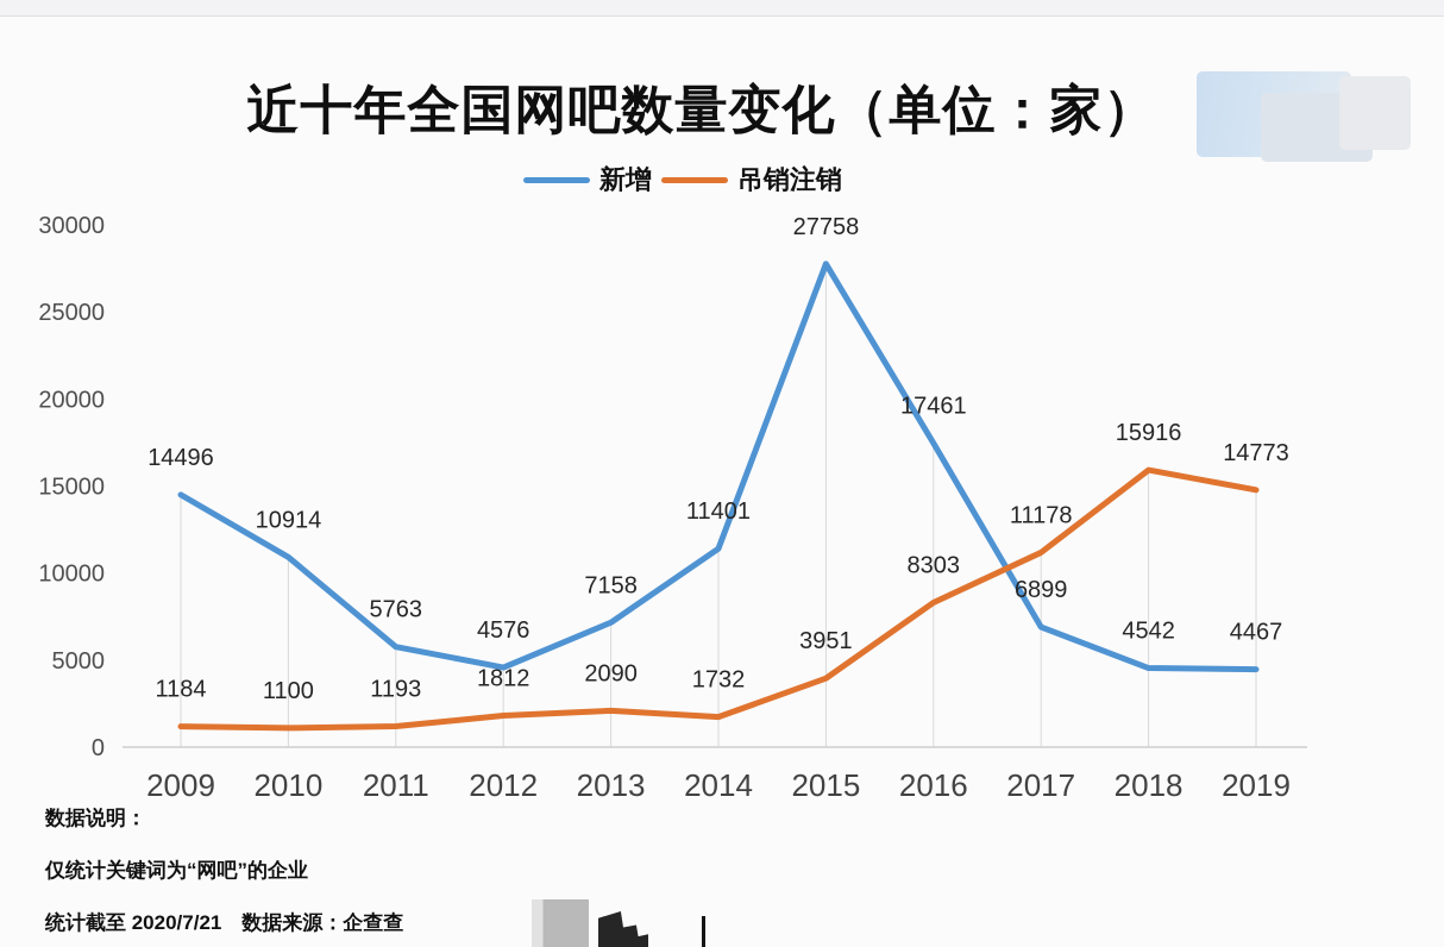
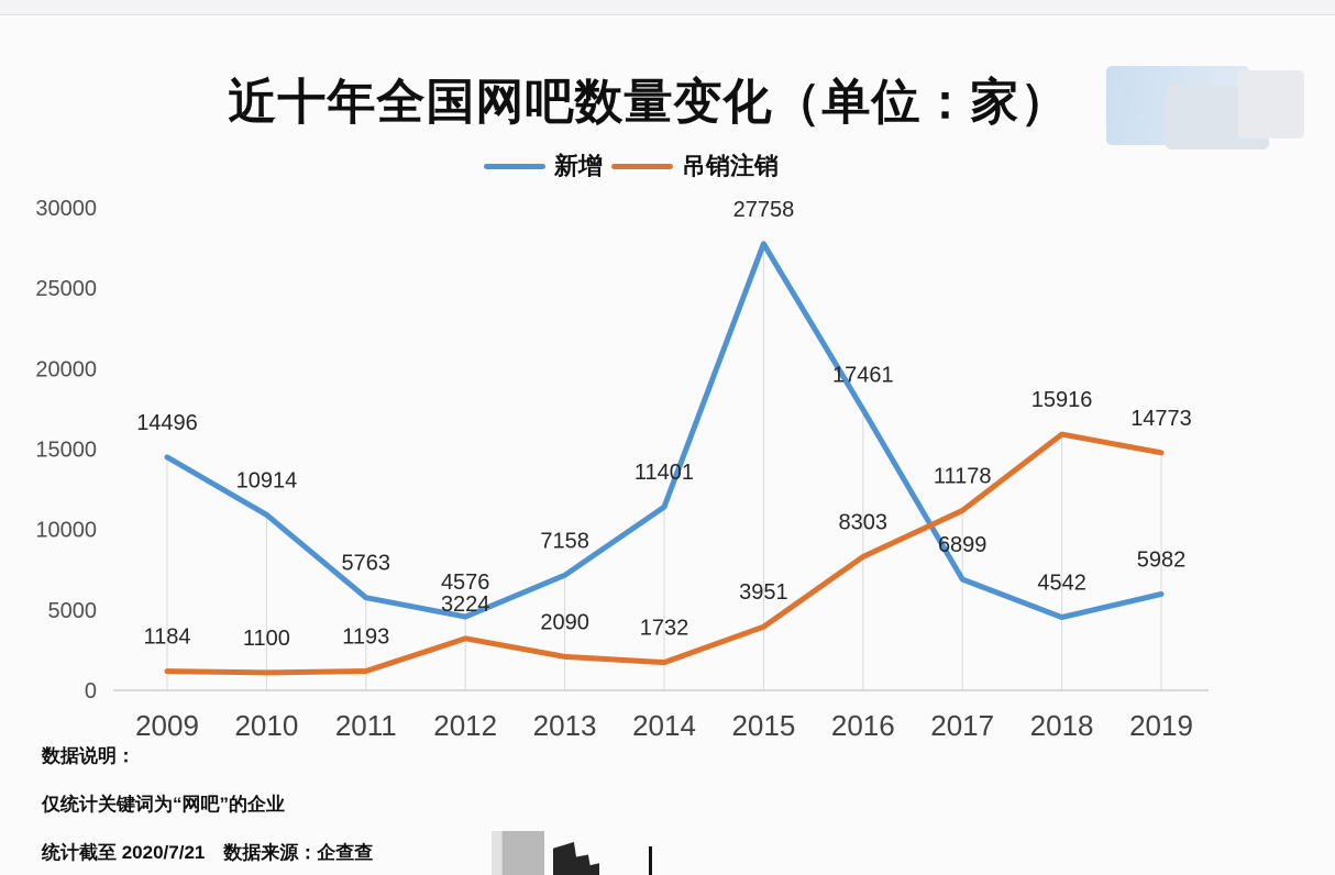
吊销注销/2012: 1812 -> 3224
新增/2019: 4467 -> 5982
